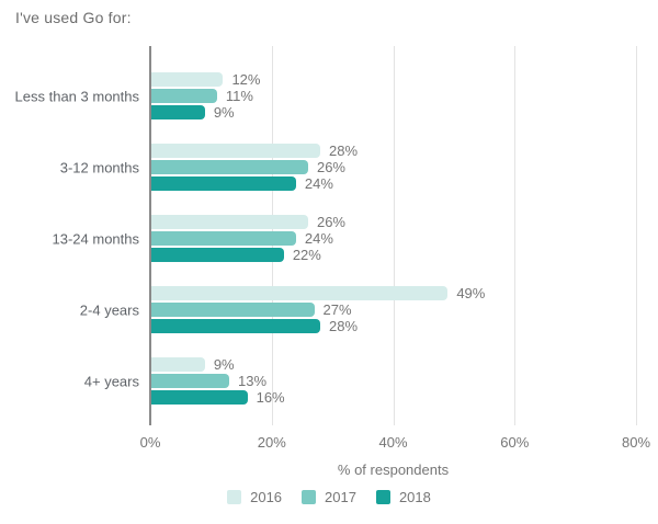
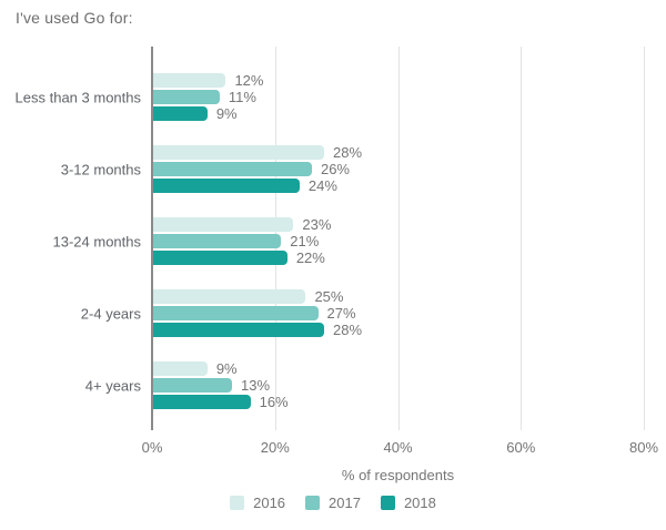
2016/13-24 months: 26% -> 23%
2017/13-24 months: 24% -> 21%
2016/2-4 years: 49% -> 25%
